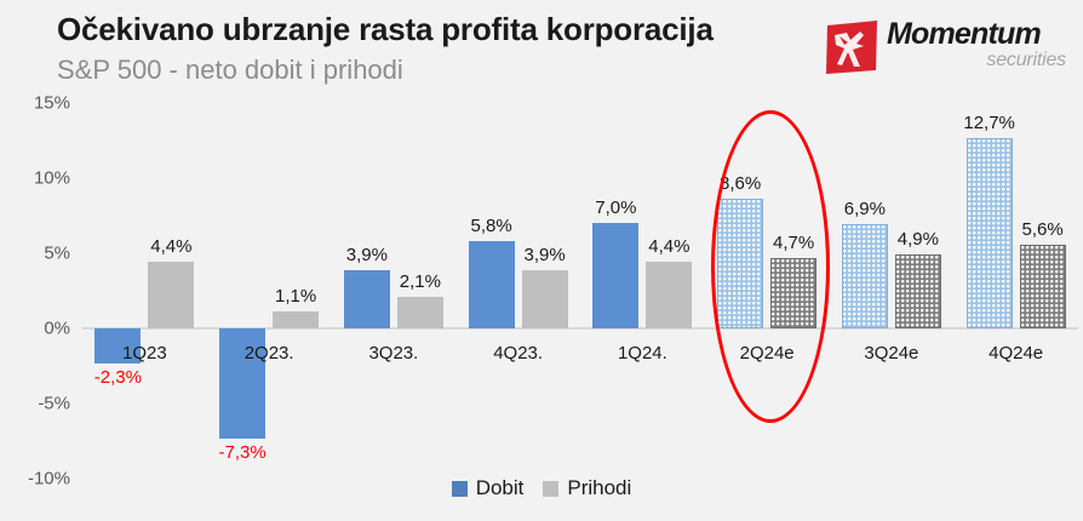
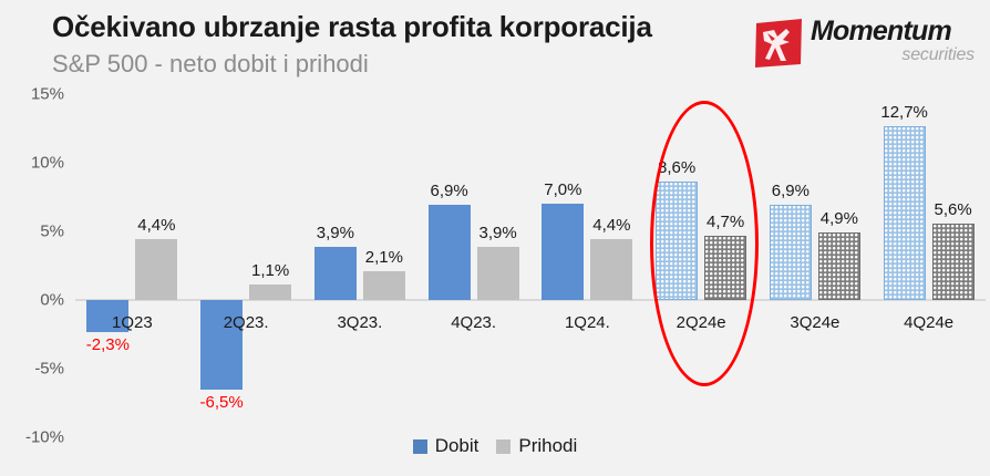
Dobit/2Q23.: -7,3% -> -6,5%
Dobit/4Q23.: 5,8% -> 6,9%
